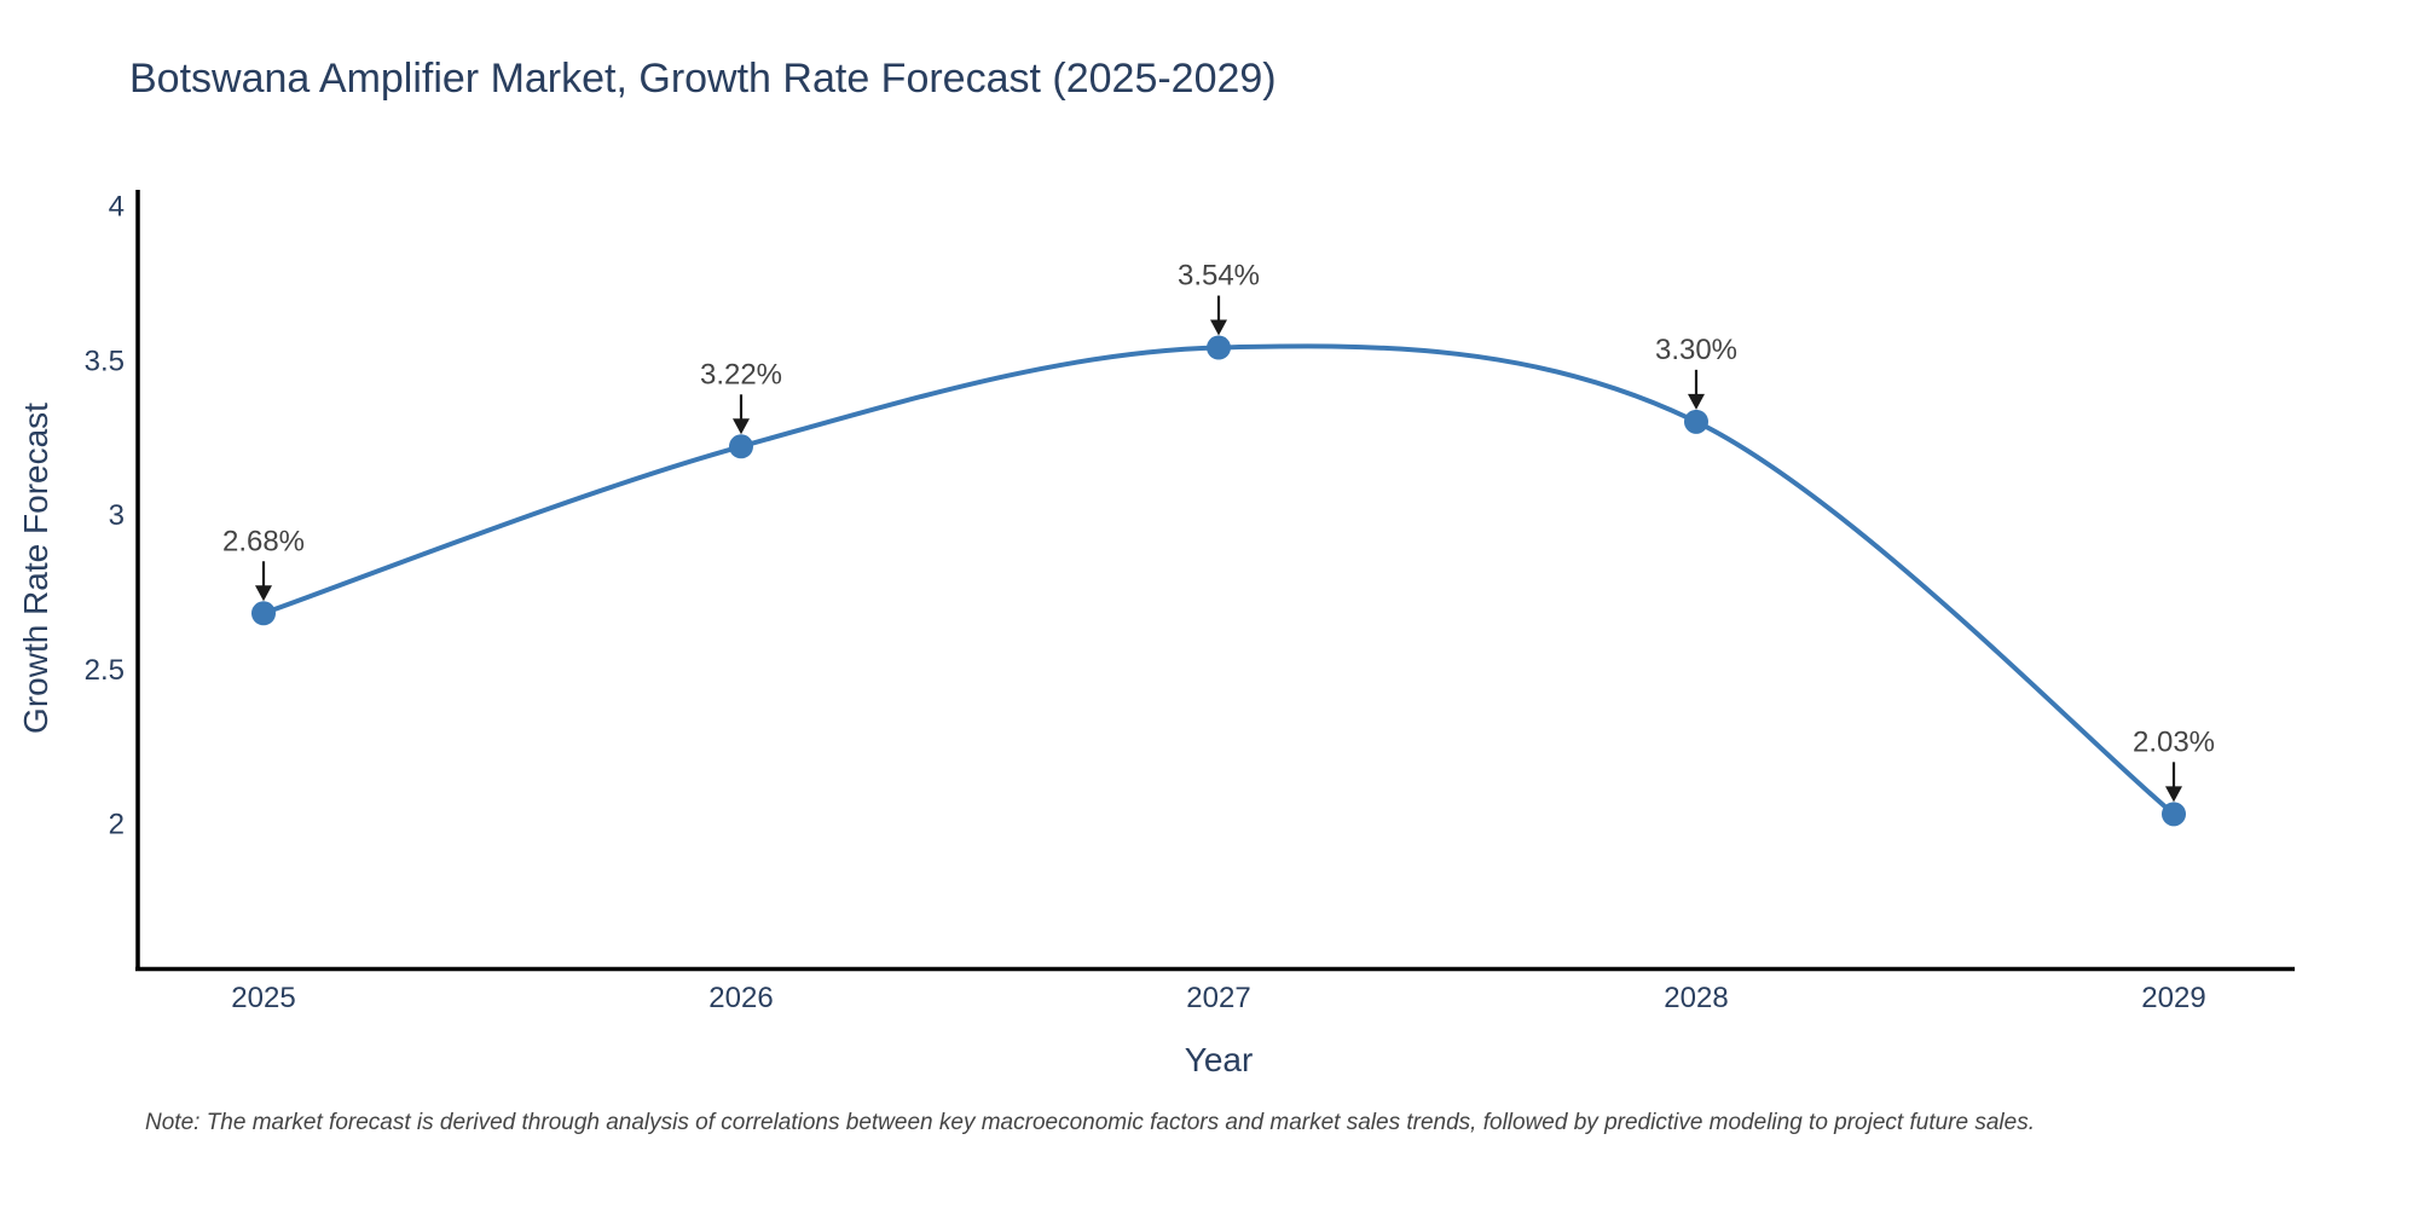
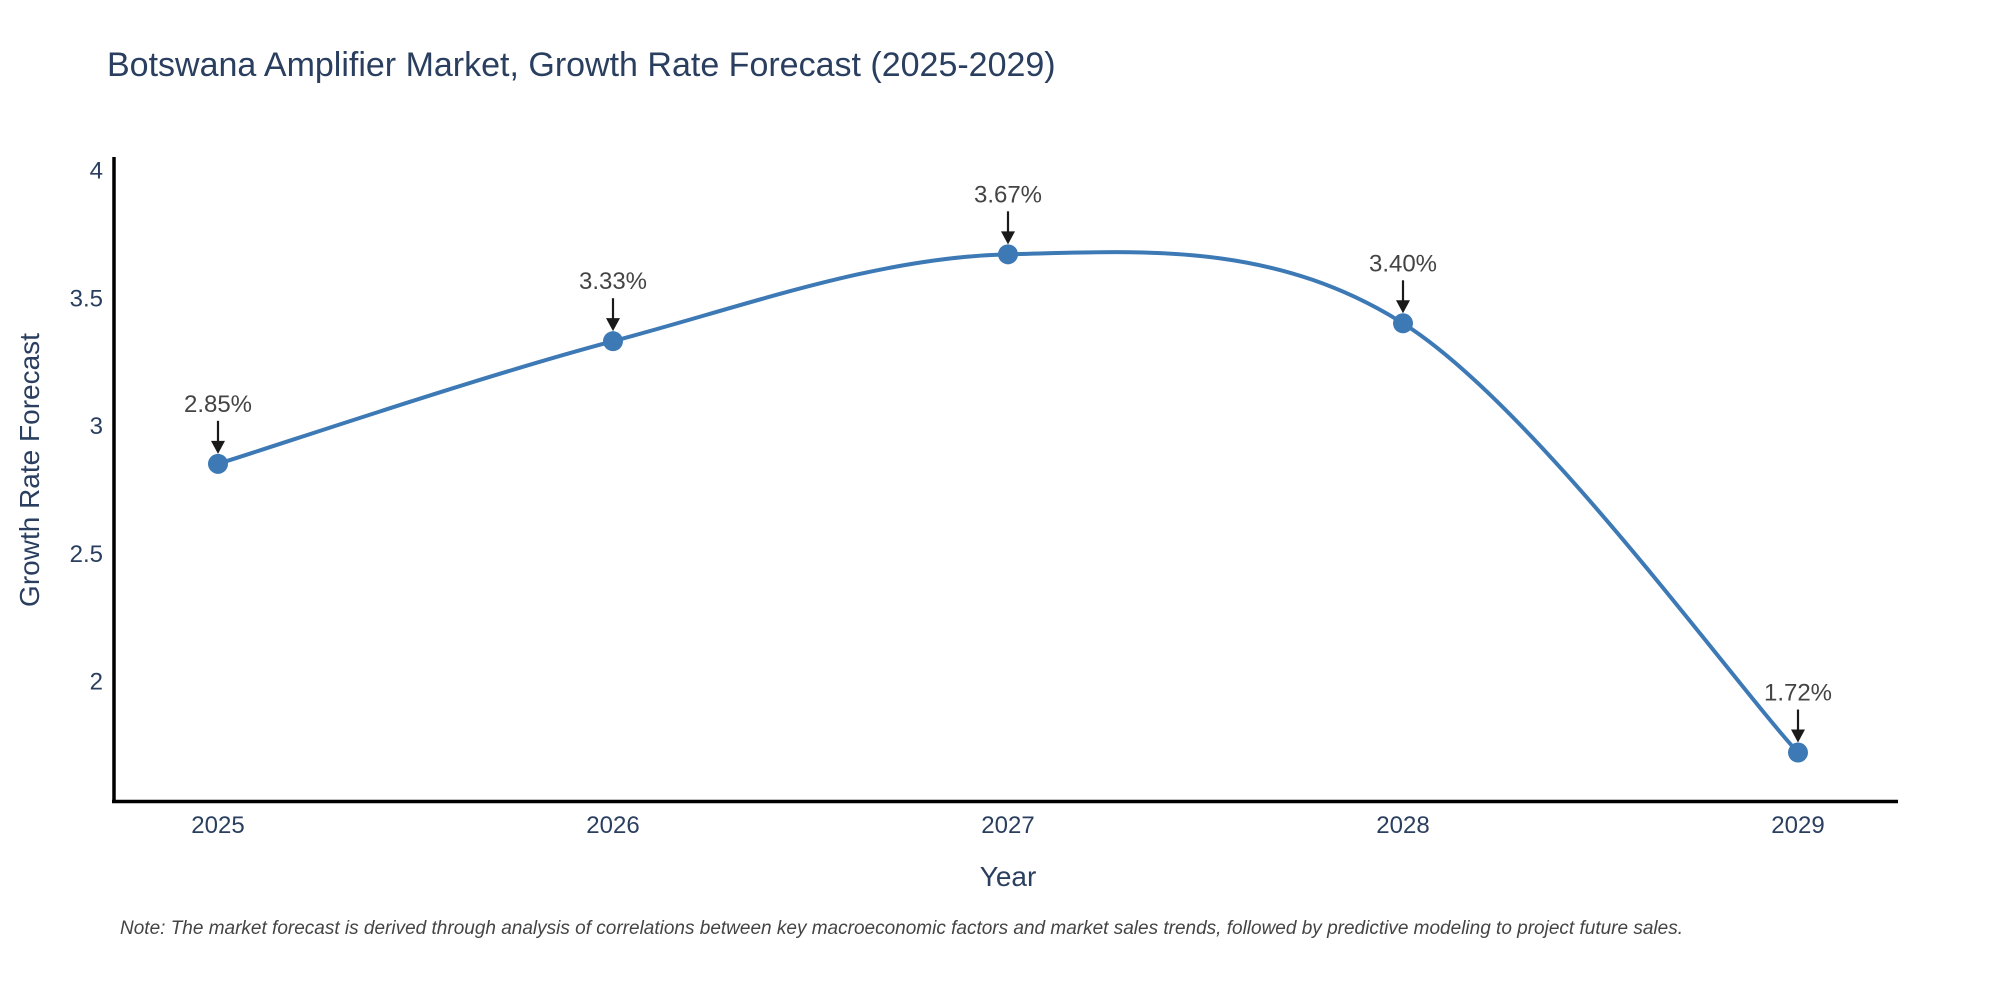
2025: 2.68% -> 2.85%
2026: 3.22% -> 3.33%
2027: 3.54% -> 3.67%
2028: 3.30% -> 3.40%
2029: 2.03% -> 1.72%
